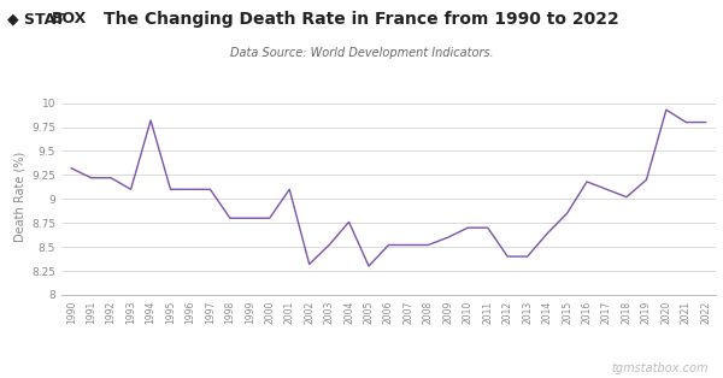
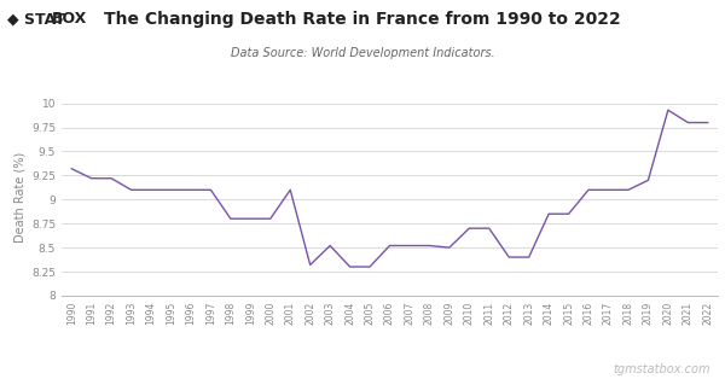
1994: 9.82 -> 9.10
2004: 8.76 -> 8.30
2009: 8.60 -> 8.50
2014: 8.64 -> 8.85
2016: 9.18 -> 9.10
2018: 9.02 -> 9.10
